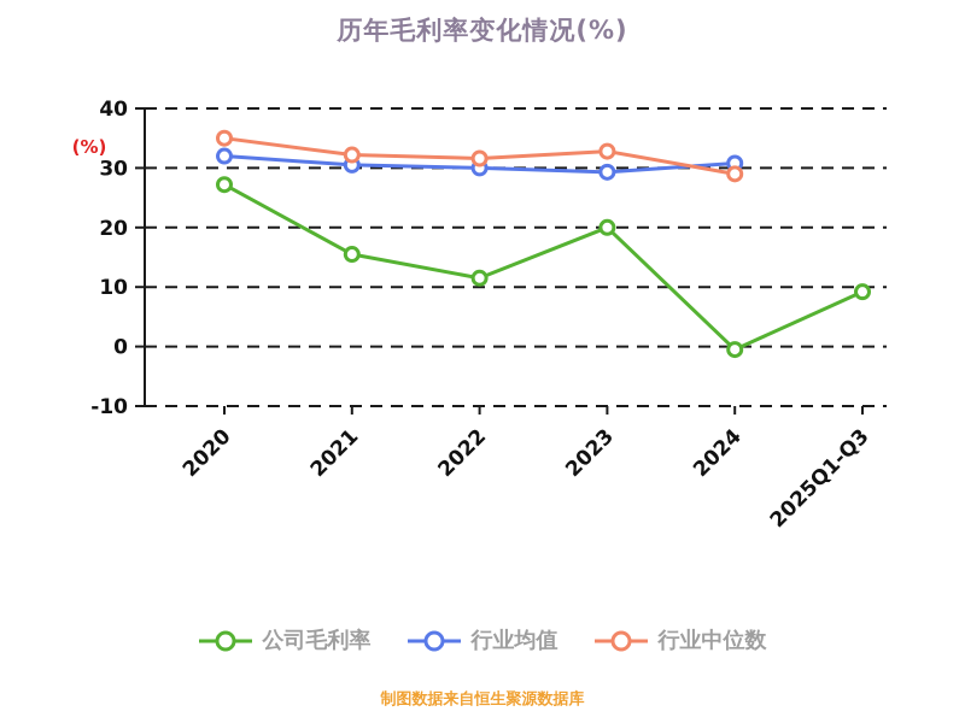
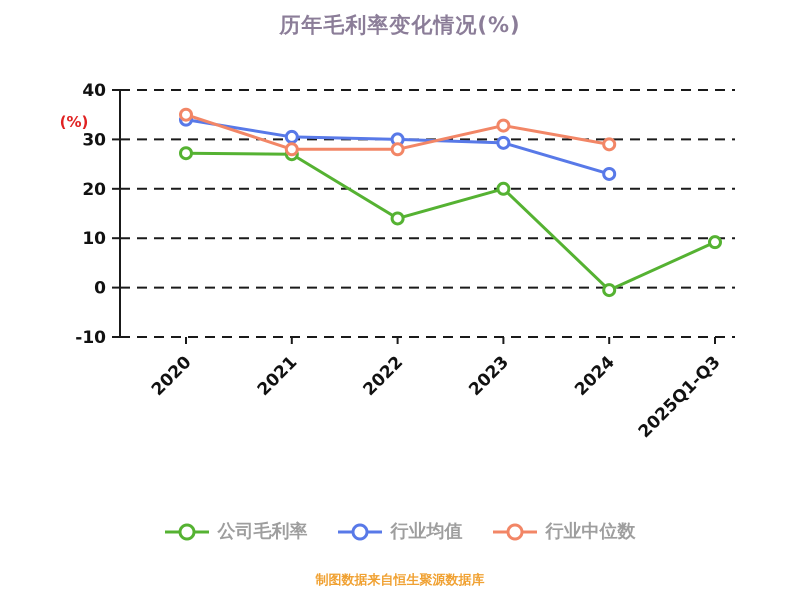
行业均值/2020: 32 -> 34
公司毛利率/2021: 16 -> 27
行业中位数/2021: 32 -> 28
公司毛利率/2022: 12 -> 14
行业中位数/2022: 32 -> 28
行业均值/2024: 31 -> 23
